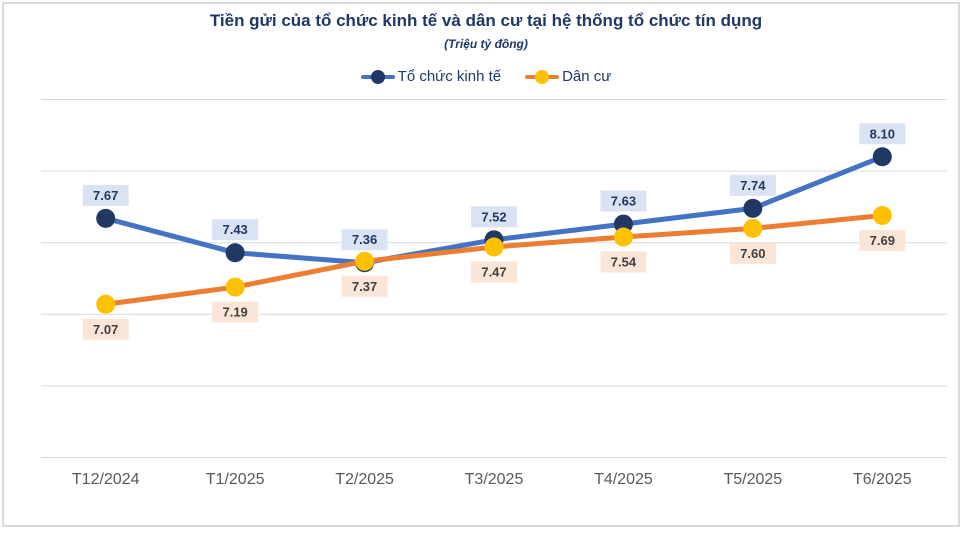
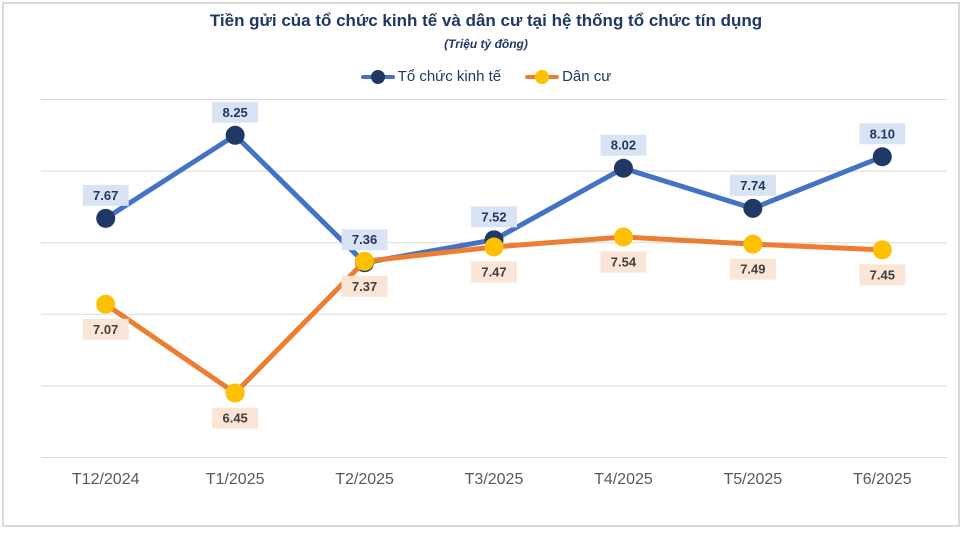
Tổ chức kinh tế/T1/2025: 7.43 -> 8.25
Dân cư/T1/2025: 7.19 -> 6.45
Tổ chức kinh tế/T4/2025: 7.63 -> 8.02
Dân cư/T5/2025: 7.60 -> 7.49
Dân cư/T6/2025: 7.69 -> 7.45
